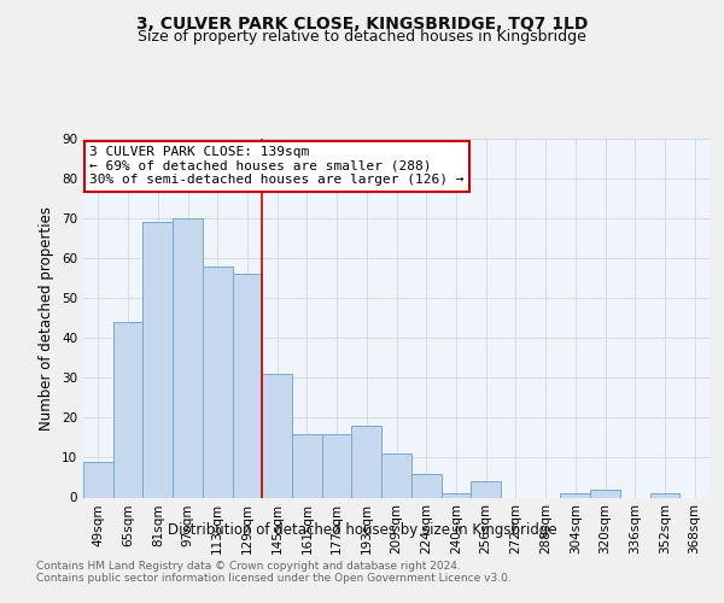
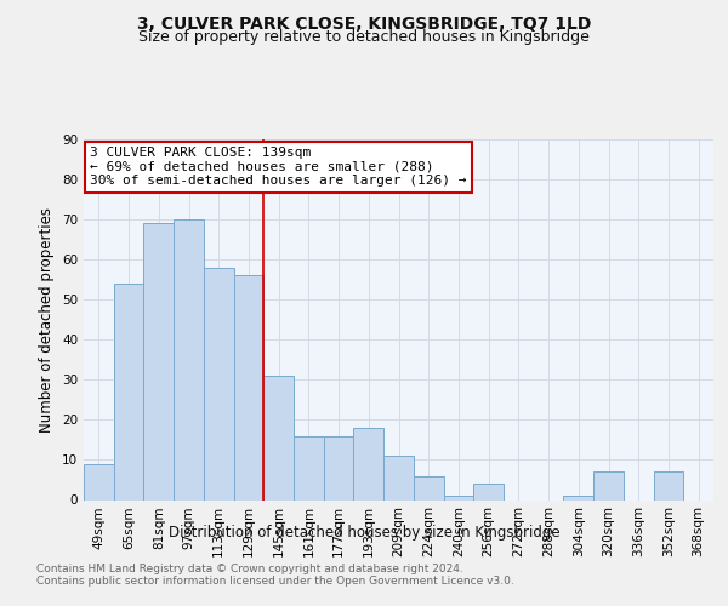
65sqm: 44 -> 54
320sqm: 2 -> 7
352sqm: 1 -> 7
